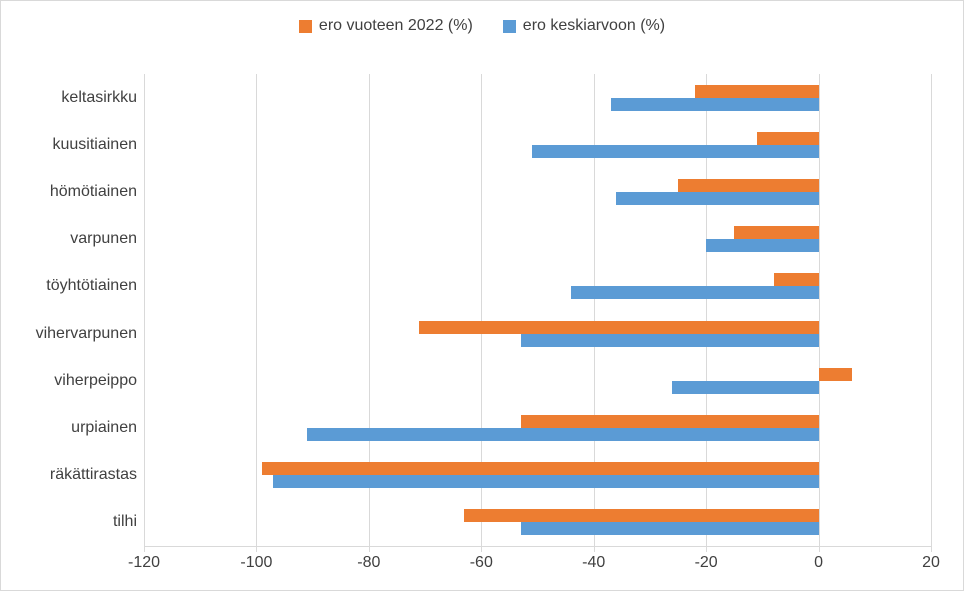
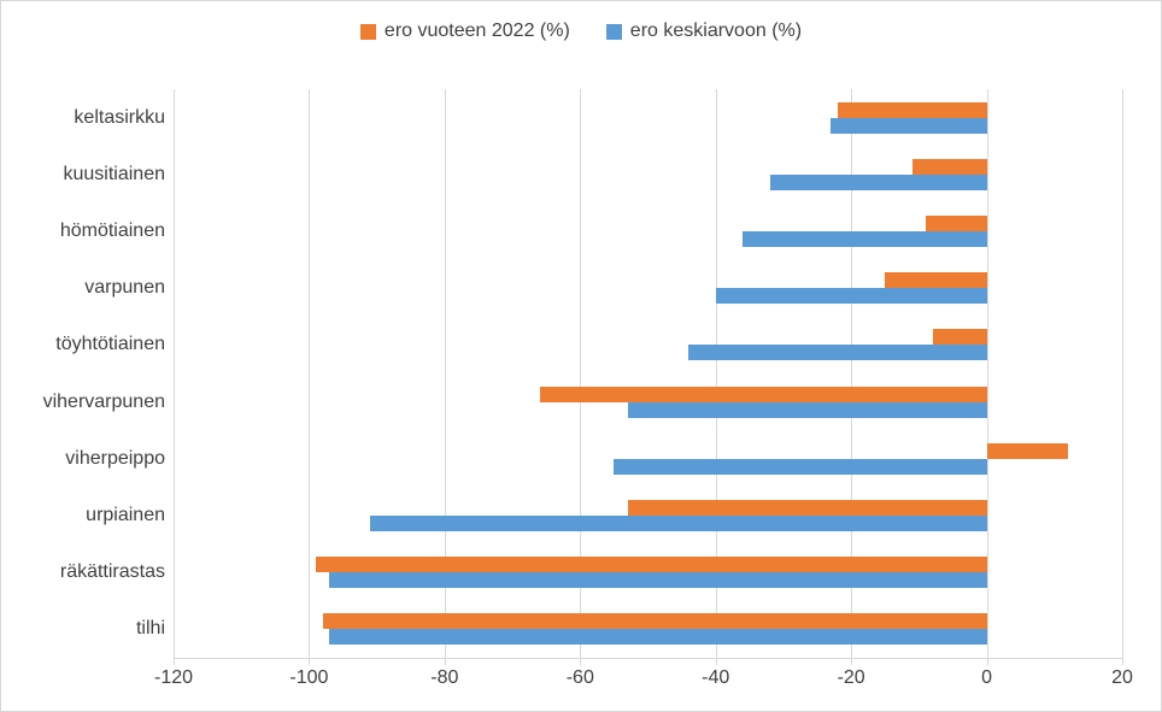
ero keskiarvoon (%)/keltasirkku: -37 -> -23
ero keskiarvoon (%)/kuusitiainen: -51 -> -32
ero vuoteen 2022 (%)/hömötiainen: -25 -> -9
ero keskiarvoon (%)/varpunen: -20 -> -40
ero vuoteen 2022 (%)/vihervarpunen: -71 -> -66
ero vuoteen 2022 (%)/viherpeippo: 6 -> 12
ero keskiarvoon (%)/viherpeippo: -26 -> -55
ero vuoteen 2022 (%)/tilhi: -63 -> -98
ero keskiarvoon (%)/tilhi: -53 -> -97
